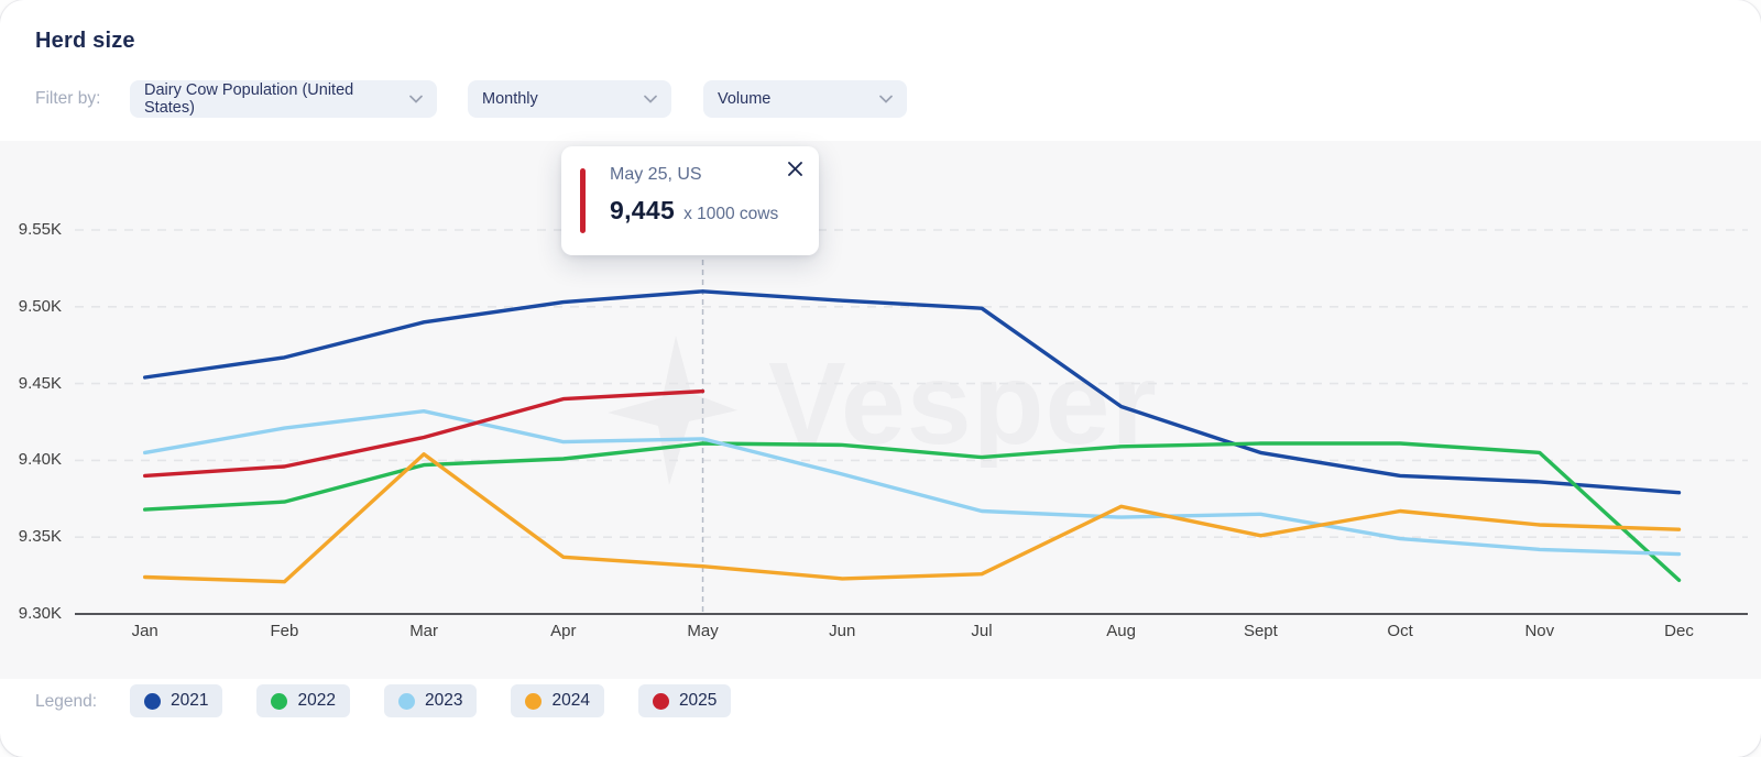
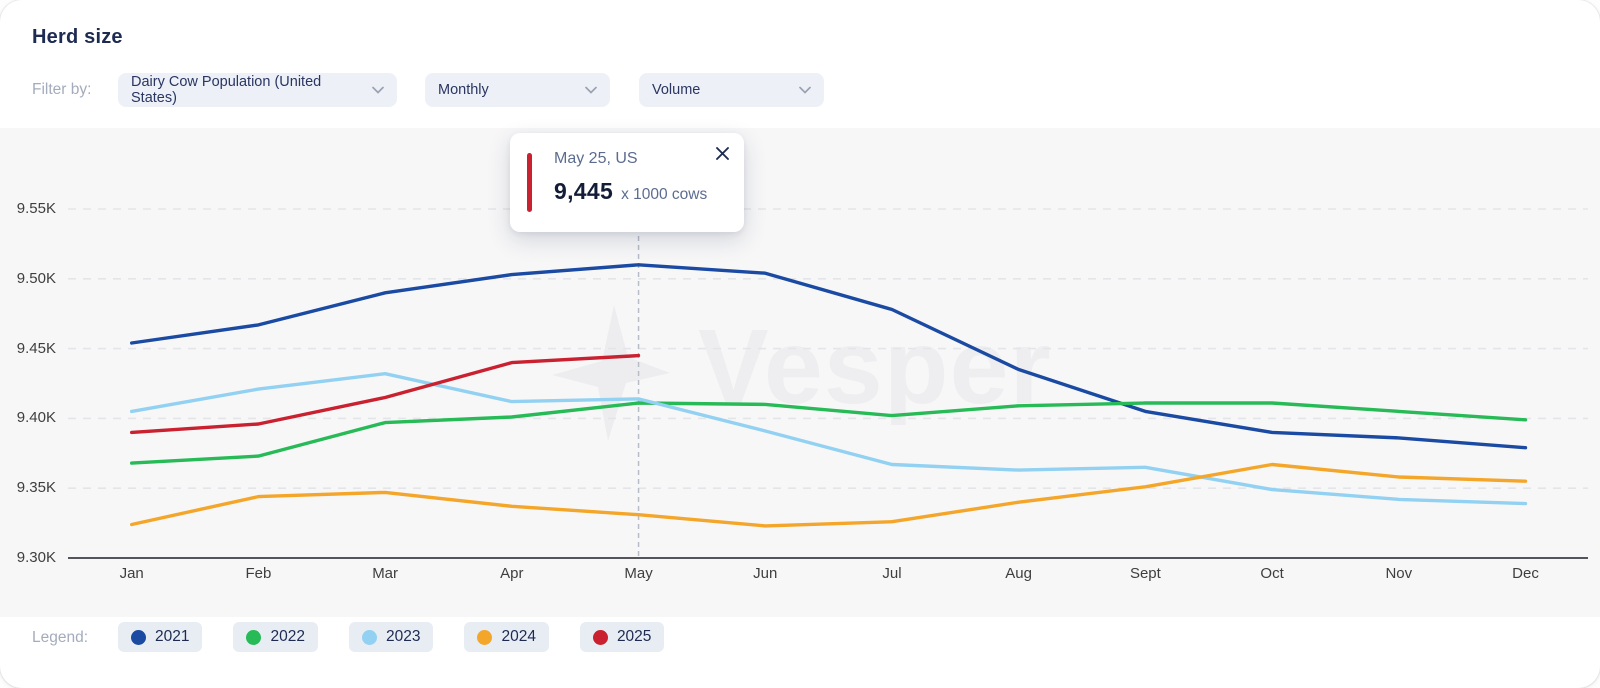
2024/Feb: 9.321K -> 9.344K
2024/Mar: 9.404K -> 9.347K
2021/Jul: 9.499K -> 9.478K
2024/Aug: 9.370K -> 9.340K
2022/Dec: 9.322K -> 9.399K
